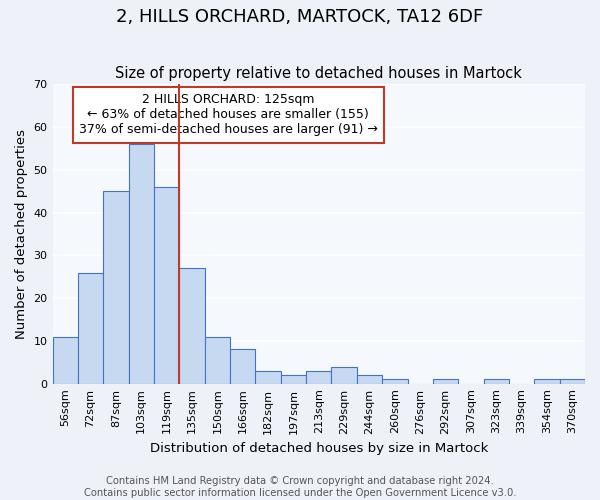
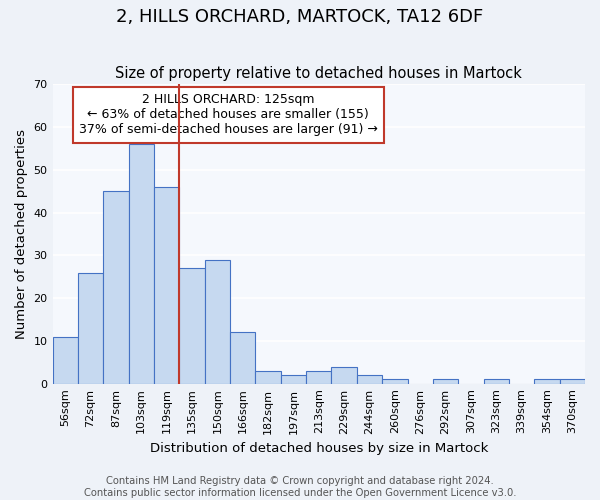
150sqm: 11 -> 29
166sqm: 8 -> 12
